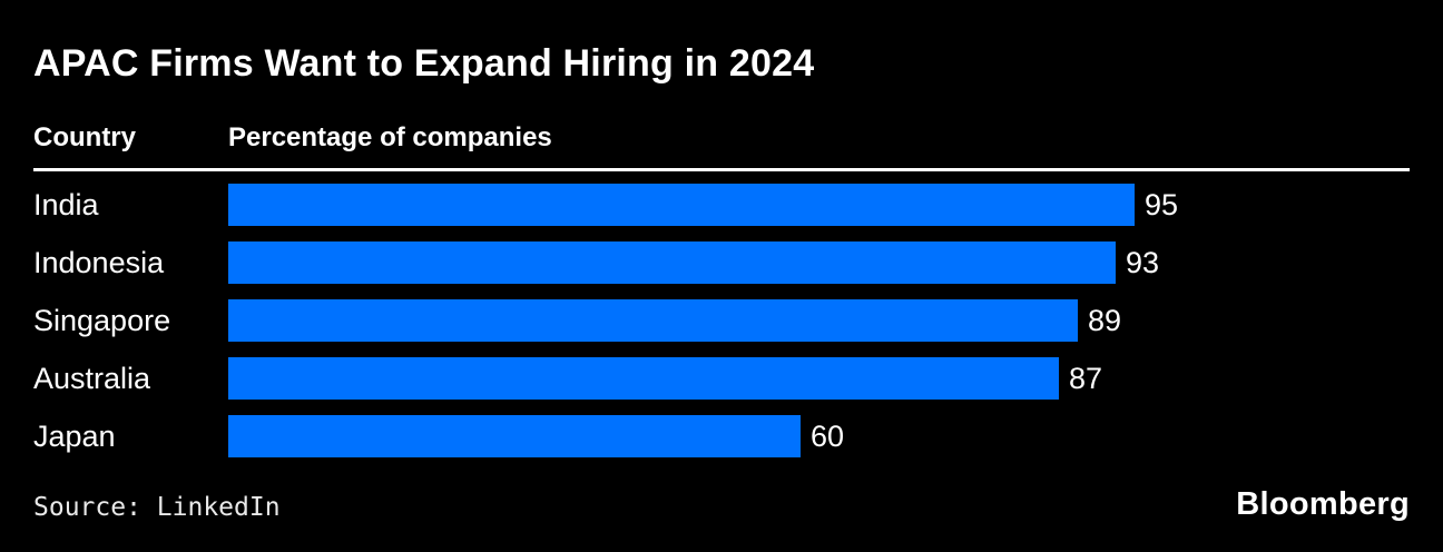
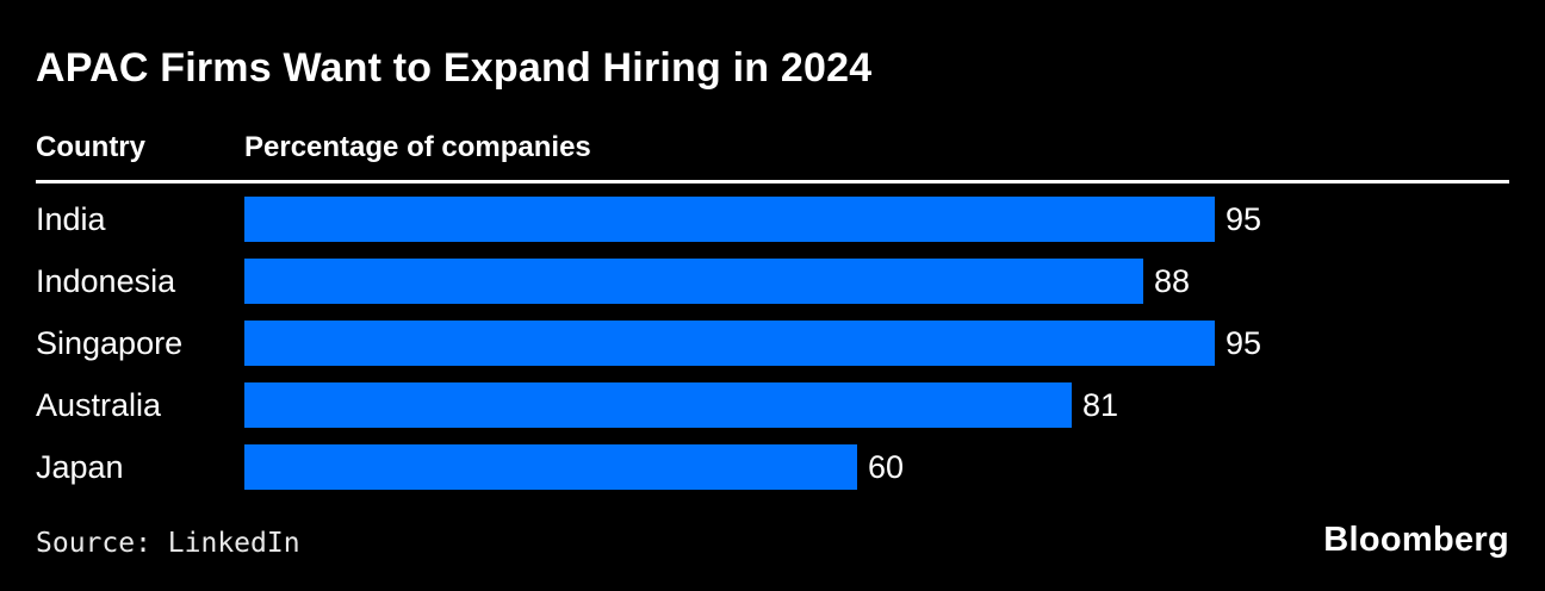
Indonesia: 93 -> 88
Singapore: 89 -> 95
Australia: 87 -> 81
